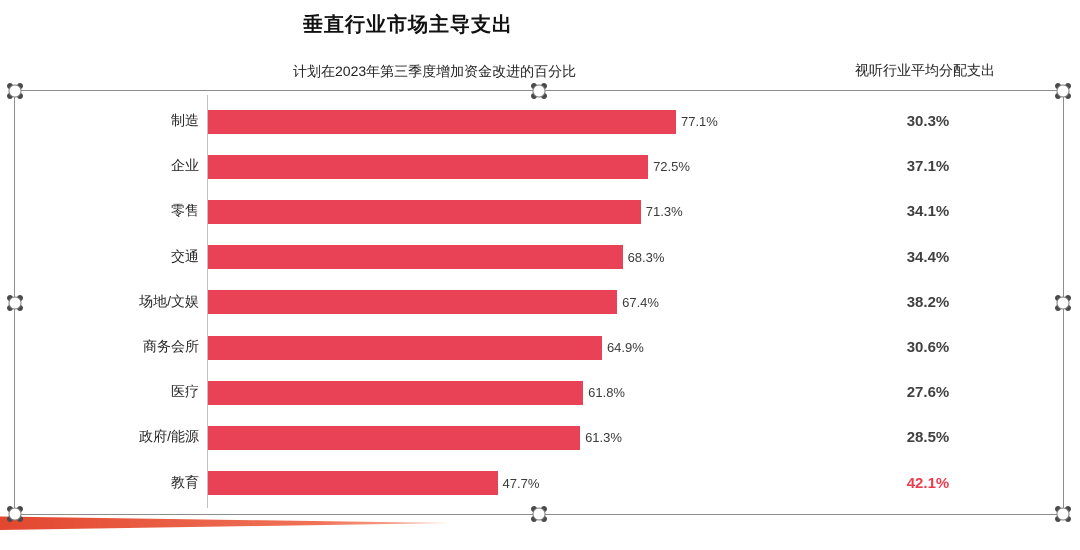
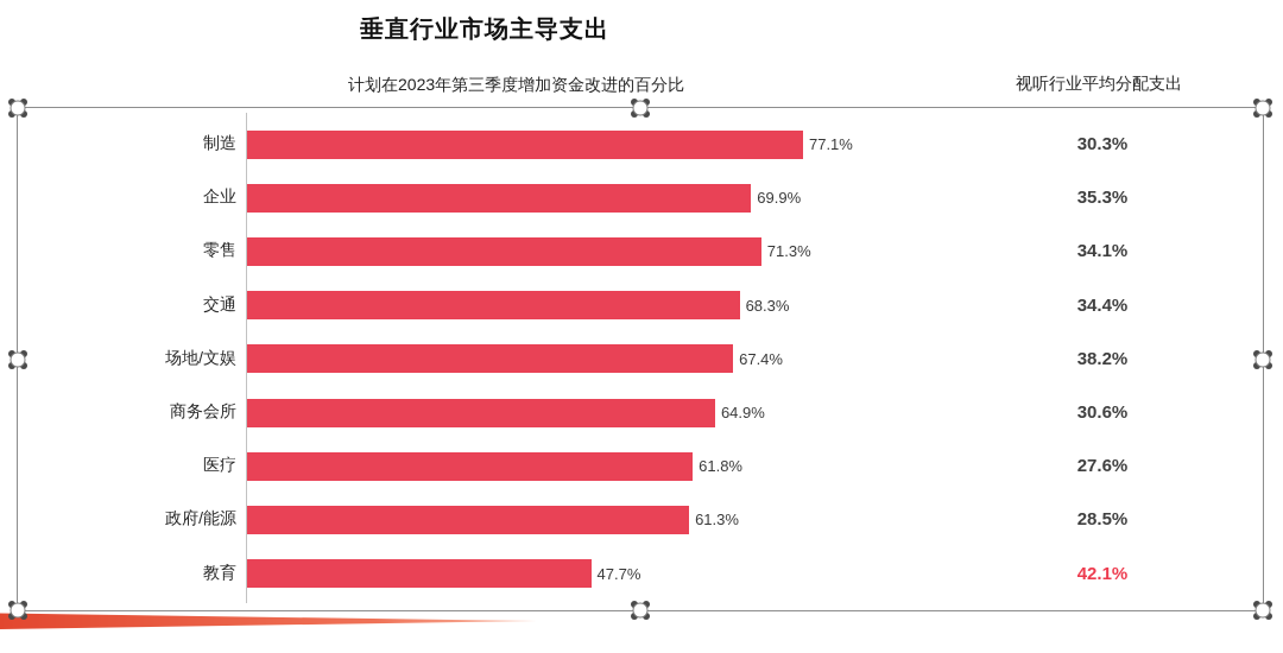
计划在2023年第三季度增加资金改进的百分比/企业: 72.5% -> 69.9%
视听行业平均分配支出/企业: 37.1% -> 35.3%
